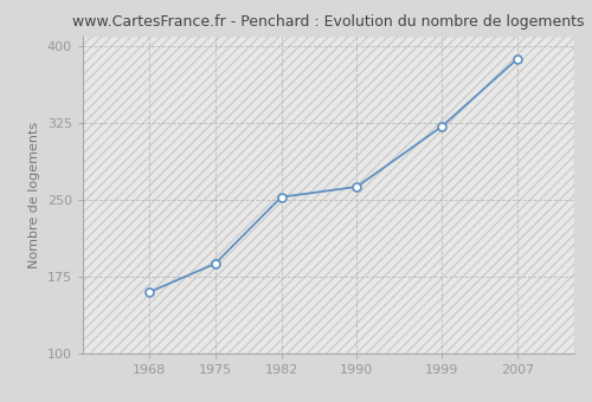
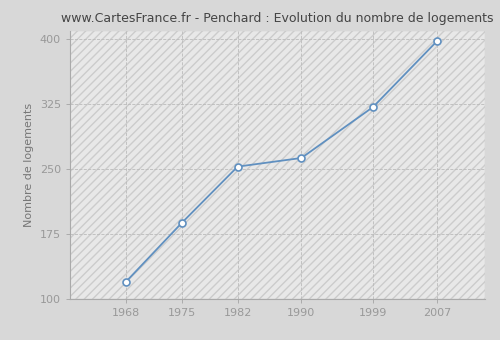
1968: 160 -> 120
2007: 388 -> 398
